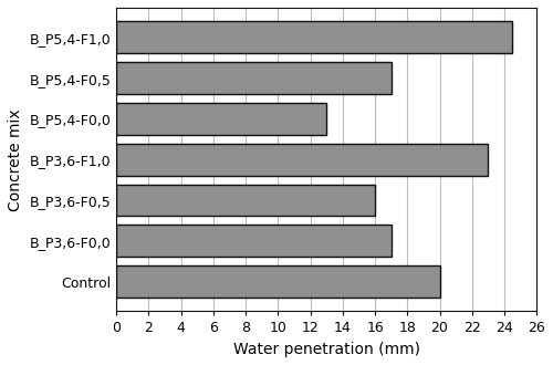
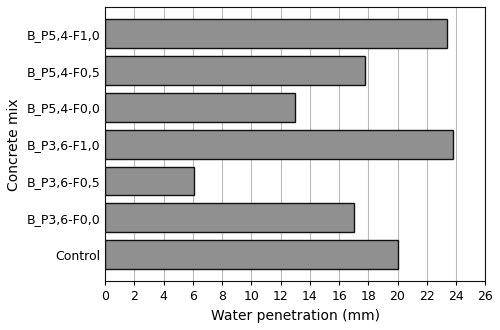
B_P5,4-F1,0: 24.5 -> 23.4
B_P5,4-F0,5: 17.0 -> 17.8
B_P3,6-F1,0: 23.0 -> 23.8
B_P3,6-F0,5: 16.0 -> 6.1
